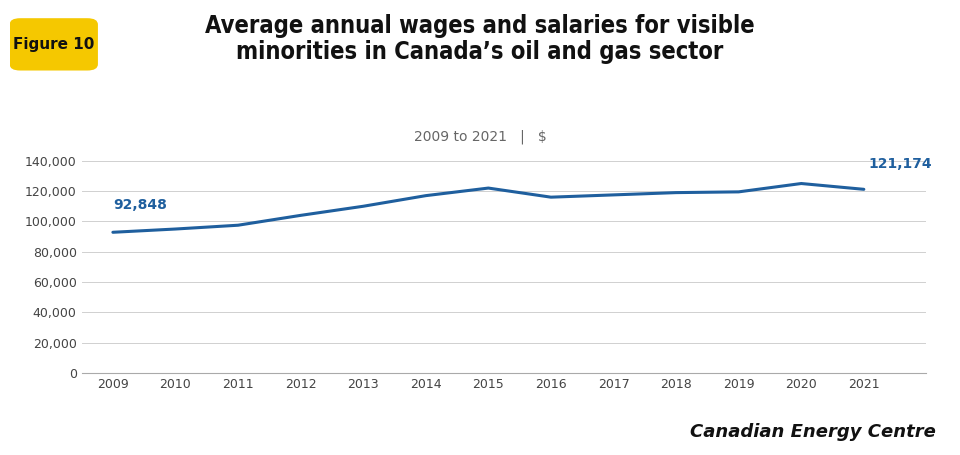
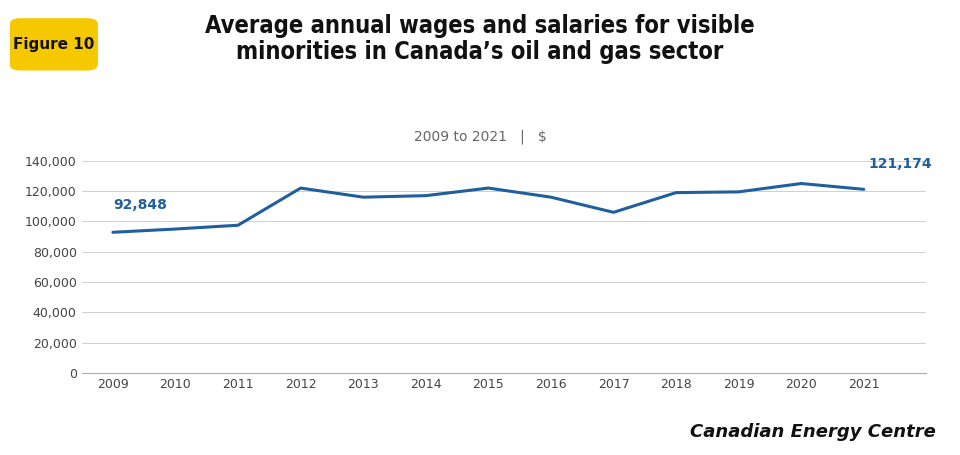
2012: 104,000 -> 122,000
2013: 110,000 -> 116,000
2017: 118,000 -> 106,000
